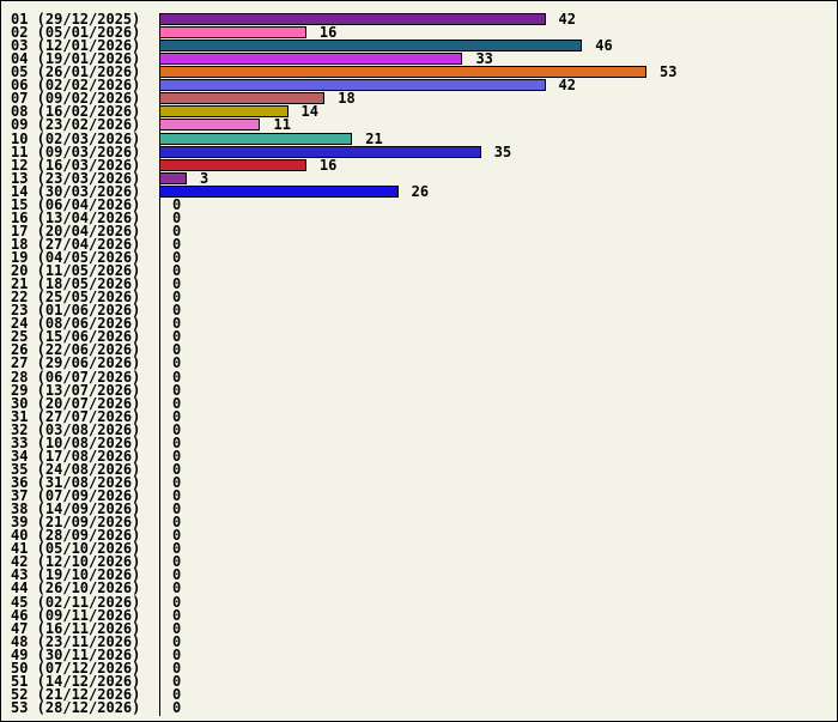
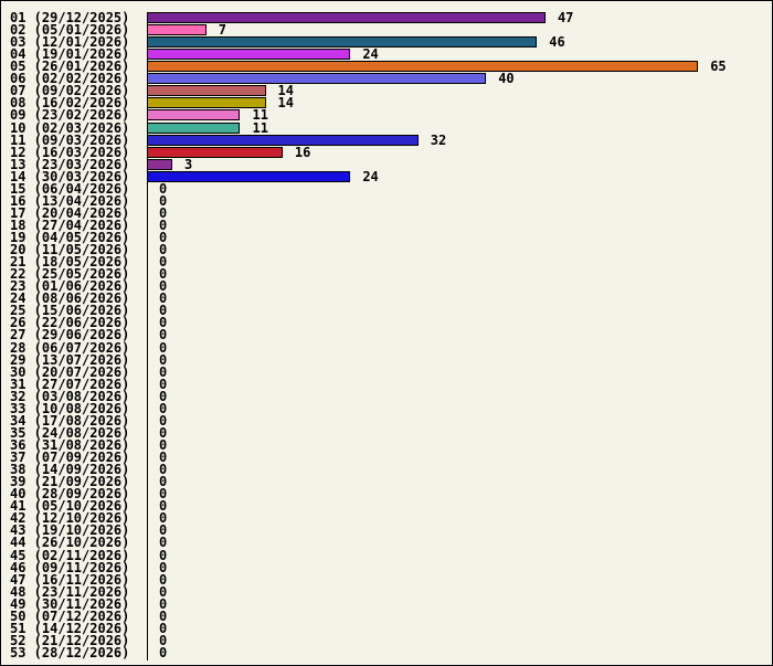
01 (29/12/2025): 42 -> 47
02 (05/01/2026): 16 -> 7
04 (19/01/2026): 33 -> 24
05 (26/01/2026): 53 -> 65
06 (02/02/2026): 42 -> 40
07 (09/02/2026): 18 -> 14
10 (02/03/2026): 21 -> 11
11 (09/03/2026): 35 -> 32
14 (30/03/2026): 26 -> 24
